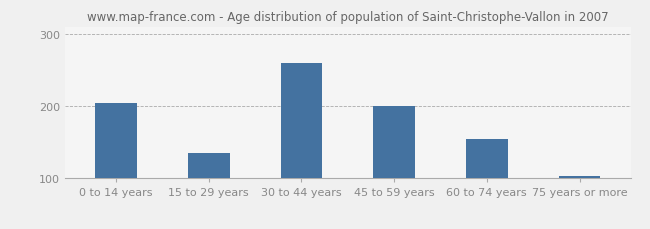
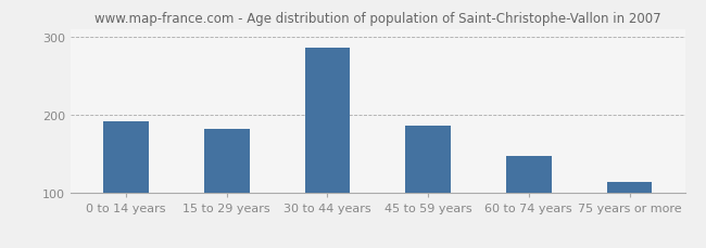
0 to 14 years: 205 -> 192
15 to 29 years: 135 -> 182
30 to 44 years: 260 -> 286
45 to 59 years: 200 -> 186
60 to 74 years: 155 -> 148
75 years or more: 103 -> 114
